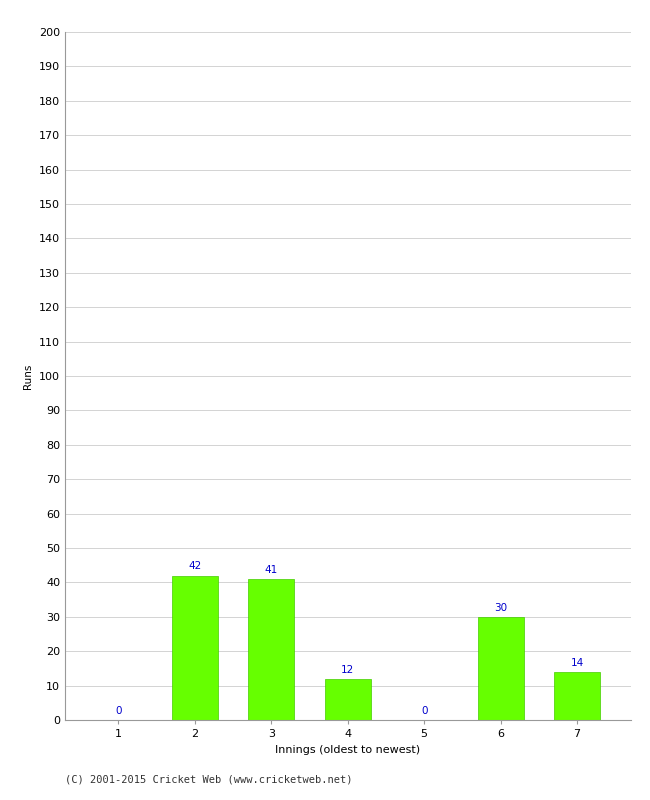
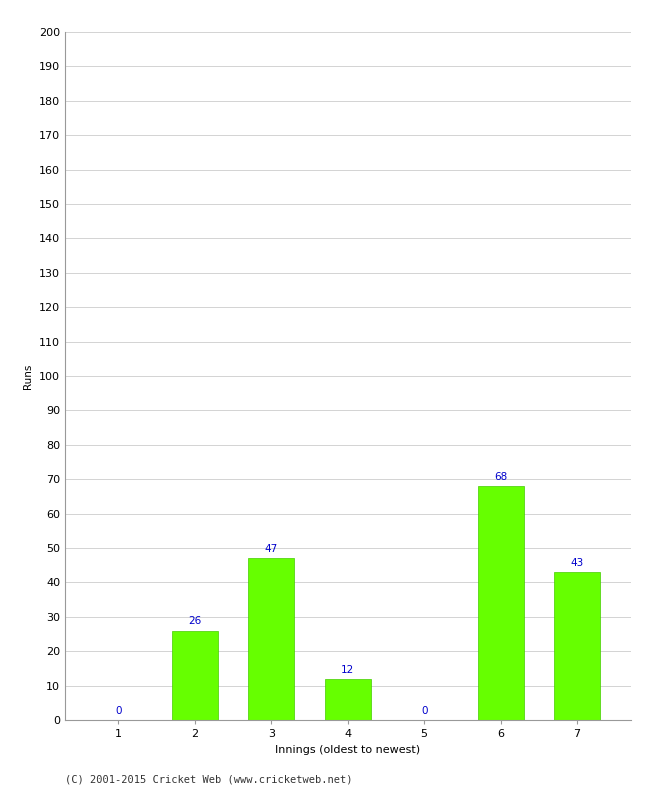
2: 42 -> 26
3: 41 -> 47
6: 30 -> 68
7: 14 -> 43
